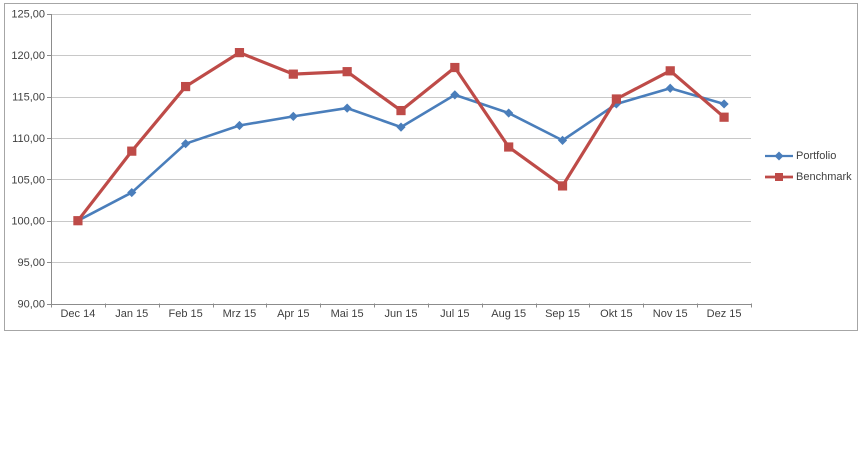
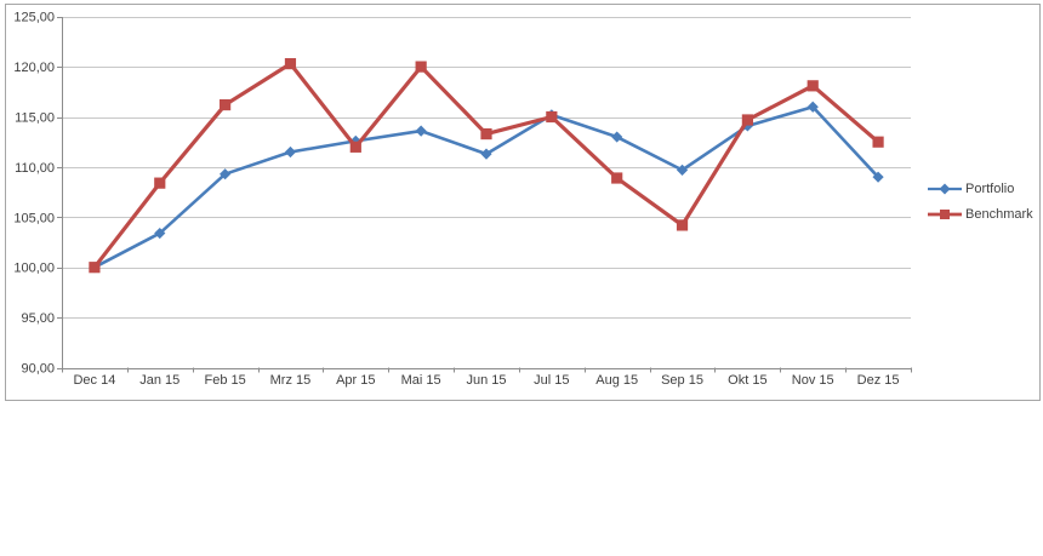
Benchmark/Apr 15: 118 -> 112
Benchmark/Mai 15: 118 -> 120
Benchmark/Jul 15: 118 -> 115
Portfolio/Dez 15: 114 -> 109
